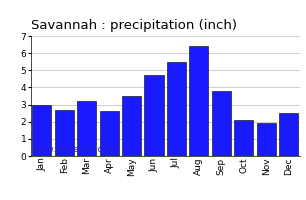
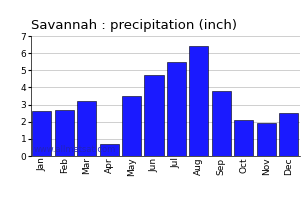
Jan: 3.0 -> 2.6
Apr: 2.6 -> 0.7
